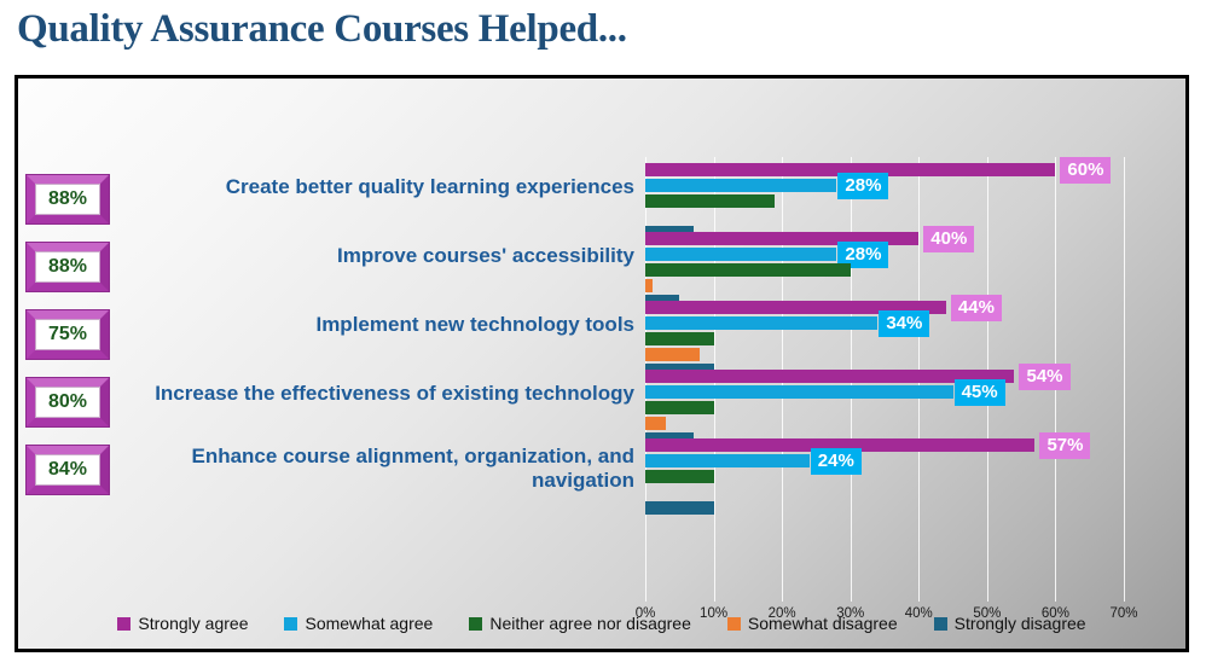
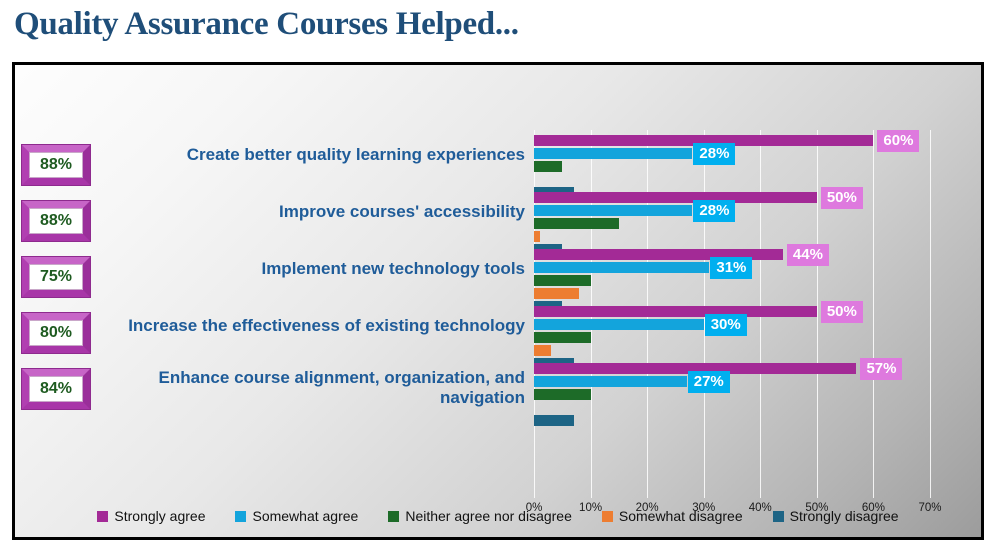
Neither agree nor disagree/Create better quality learning experiences: 19% -> 5%
Strongly agree/Improve courses' accessibility: 40% -> 50%
Neither agree nor disagree/Improve courses' accessibility: 30% -> 15%
Somewhat agree/Implement new technology tools: 34% -> 31%
Strongly disagree/Implement new technology tools: 10% -> 5%
Strongly agree/Increase the effectiveness of existing technology: 54% -> 50%
Somewhat agree/Increase the effectiveness of existing technology: 45% -> 30%
Somewhat agree/Enhance course alignment, organization, and navigation: 24% -> 27%
Strongly disagree/Enhance course alignment, organization, and navigation: 10% -> 7%
